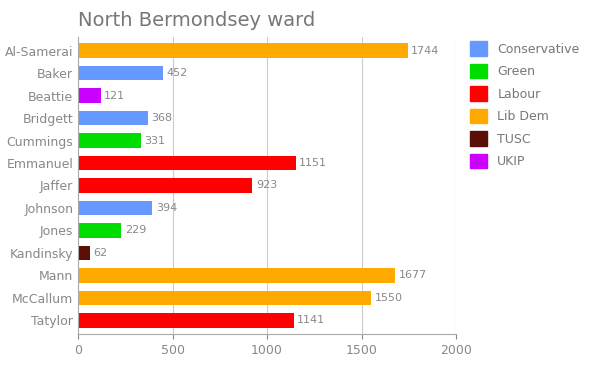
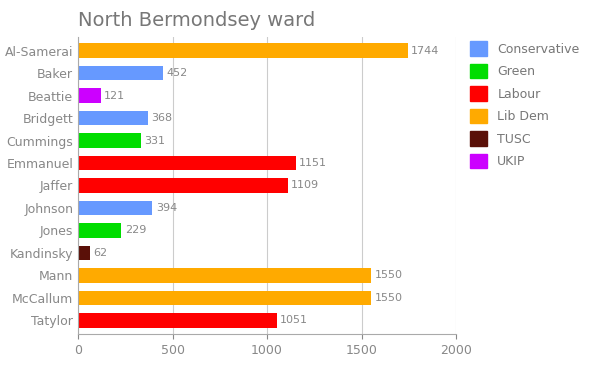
Jaffer: 923 -> 1109
Mann: 1677 -> 1550
Tatylor: 1141 -> 1051
